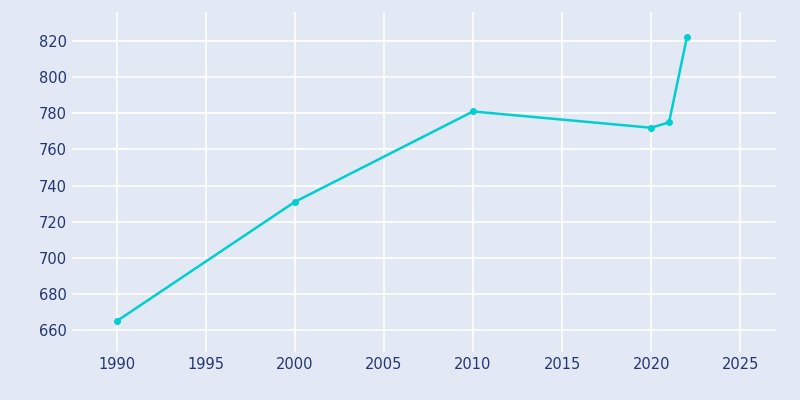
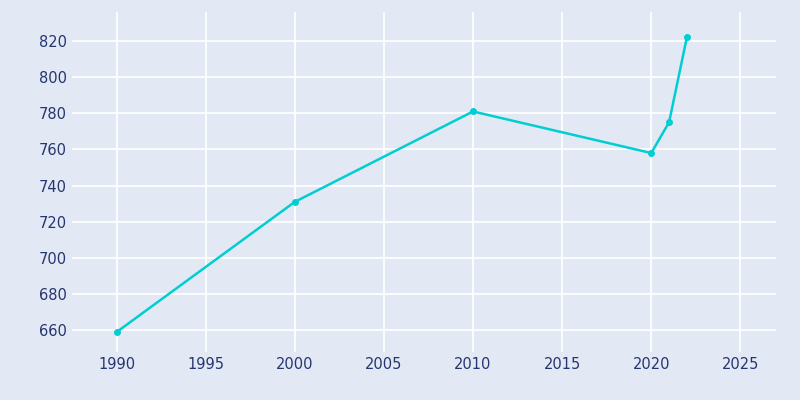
1990: 665 -> 659
2020: 772 -> 758
